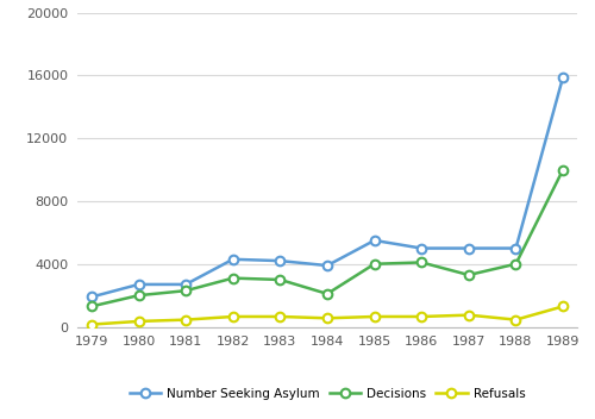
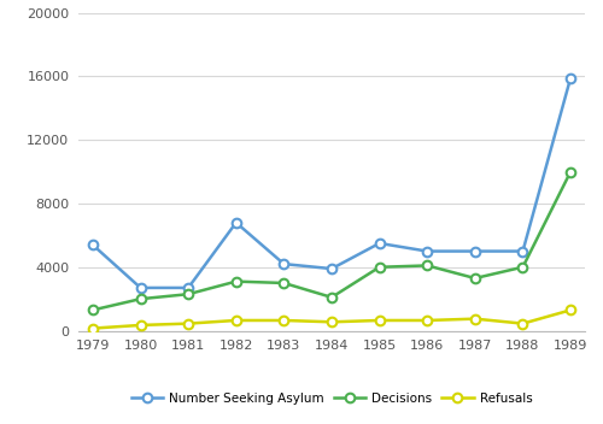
Number Seeking Asylum/1979: 1900 -> 5400
Number Seeking Asylum/1982: 4300 -> 6800
